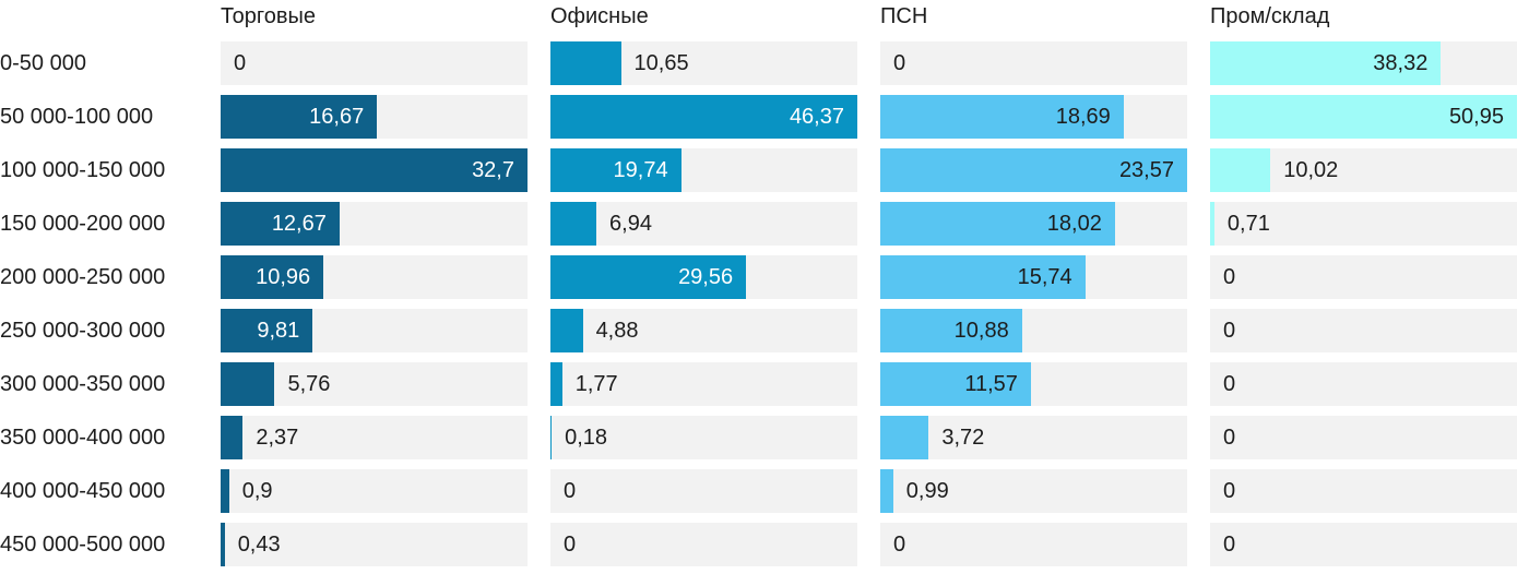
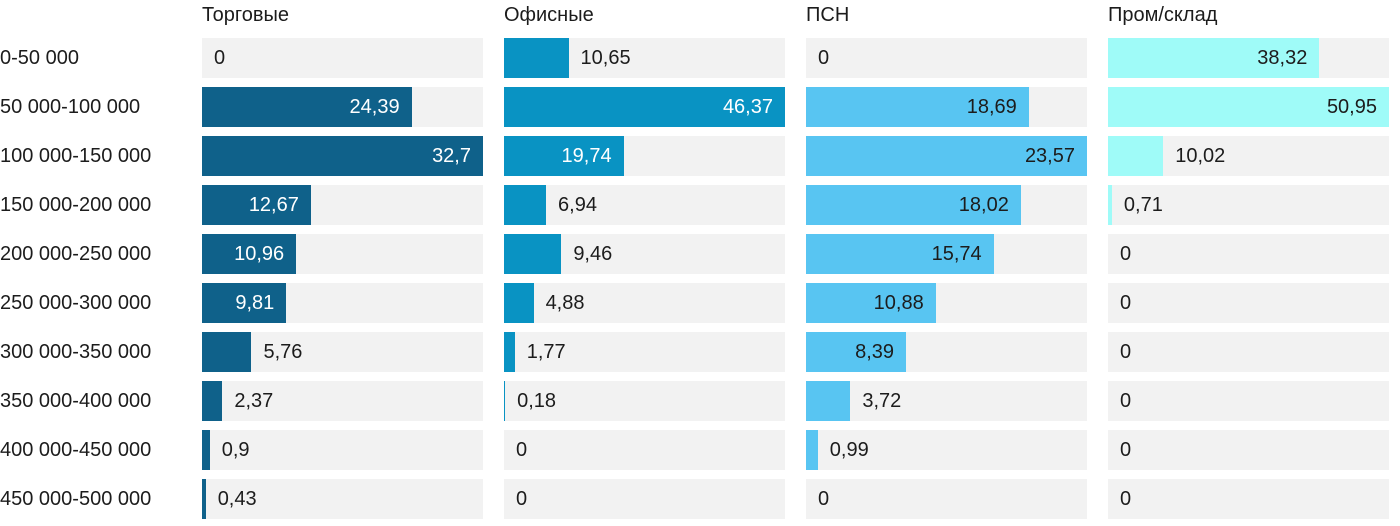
Торговые/50 000-100 000: 16,67 -> 24,39
Офисные/200 000-250 000: 29,56 -> 9,46
ПСН/300 000-350 000: 11,57 -> 8,39
